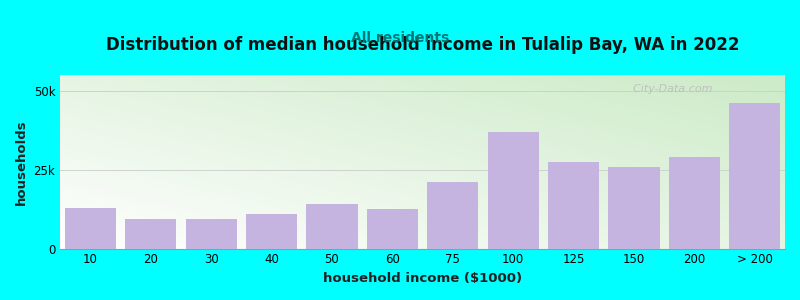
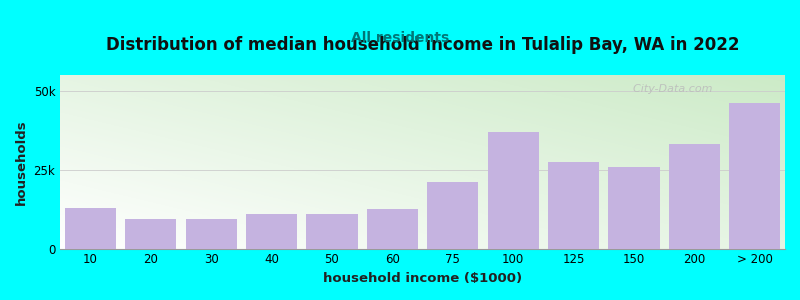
50: 14.0k -> 11.0k
200: 29.0k -> 33.0k
